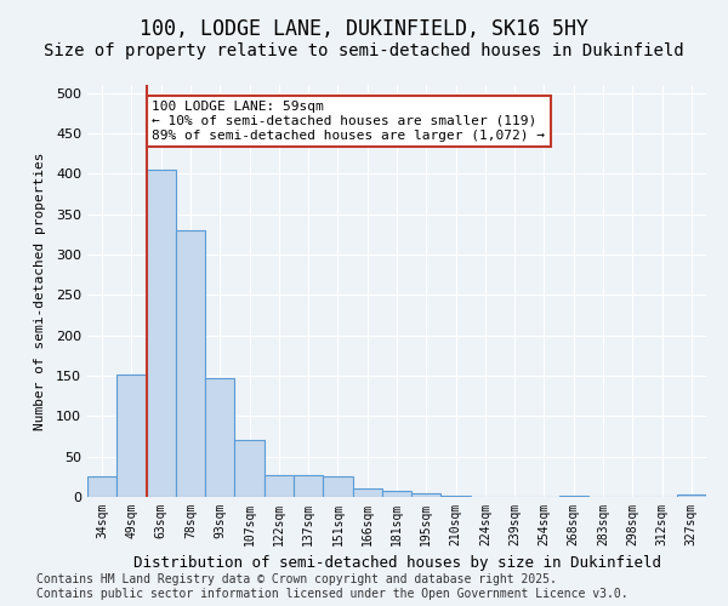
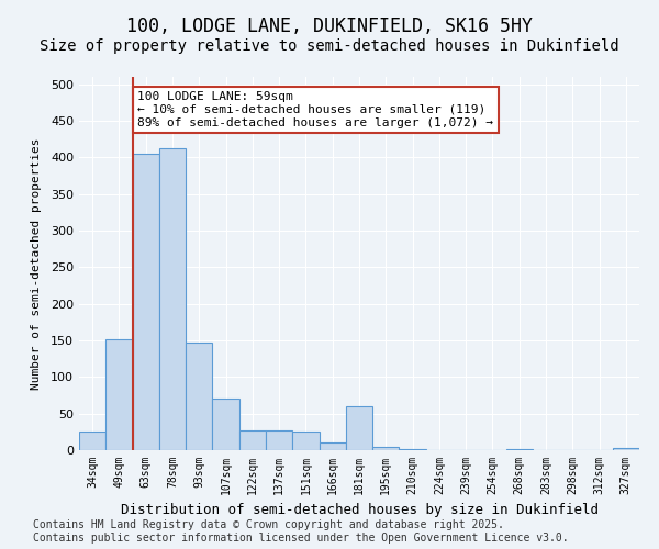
78sqm: 330 -> 412
181sqm: 7 -> 60
